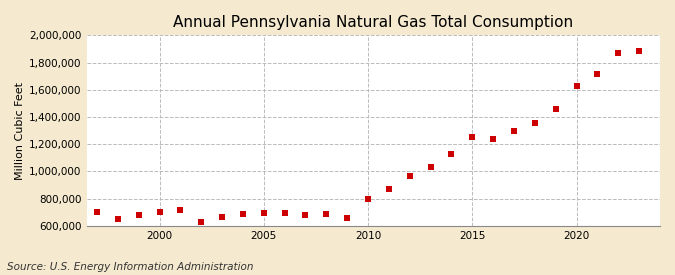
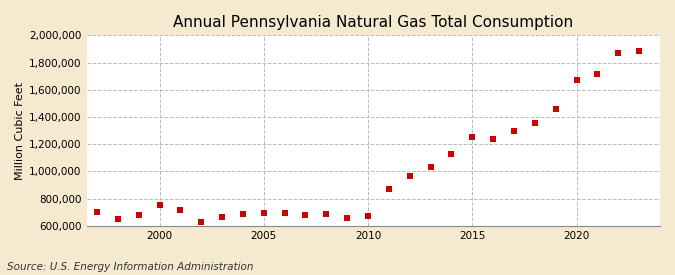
2000: 700,000 -> 750,000
2010: 800,000 -> 670,000
2020: 1,620,000 -> 1,670,000
